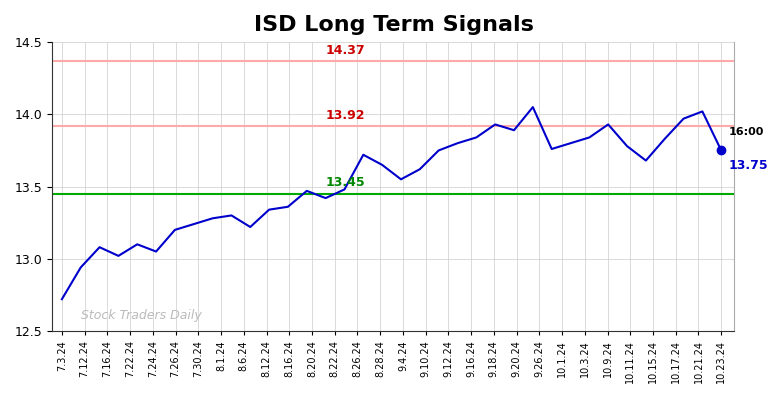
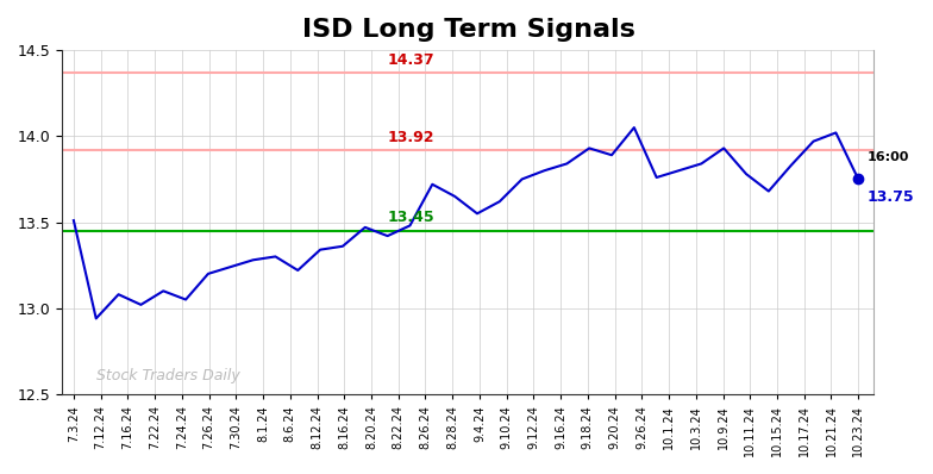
7.3.24: 12.72 -> 13.51
